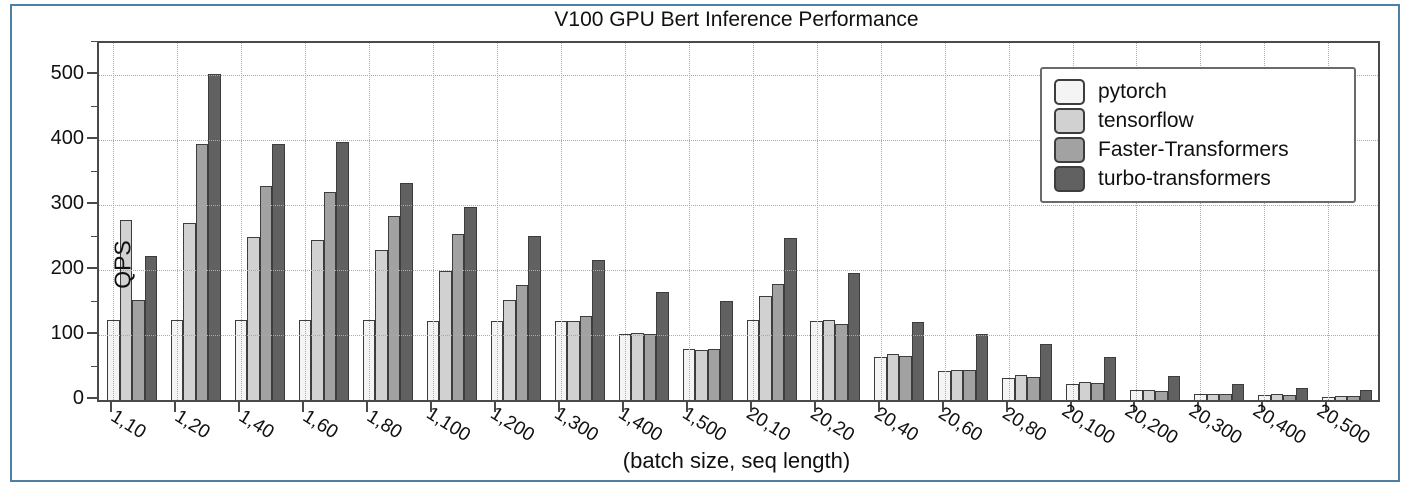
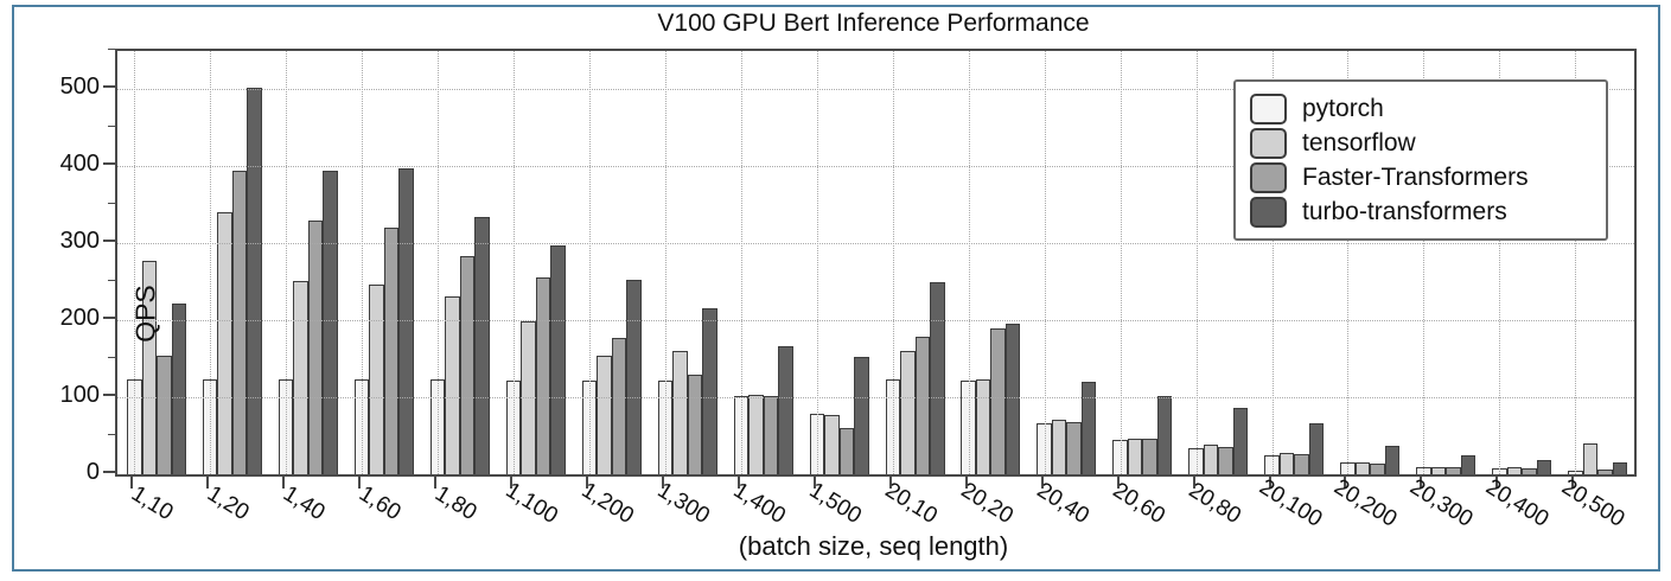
tensorflow/1,20: 270 -> 340
tensorflow/1,300: 120 -> 160
Faster-Transformers/1,500: 80 -> 60
Faster-Transformers/20,20: 120 -> 190
tensorflow/20,500: 10 -> 40
